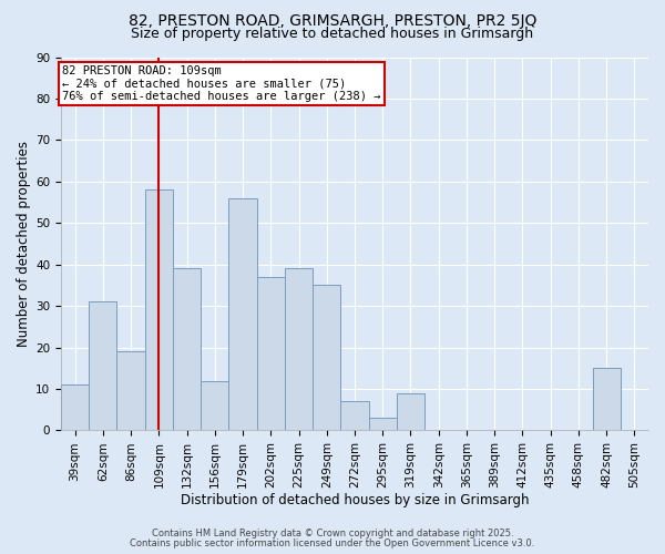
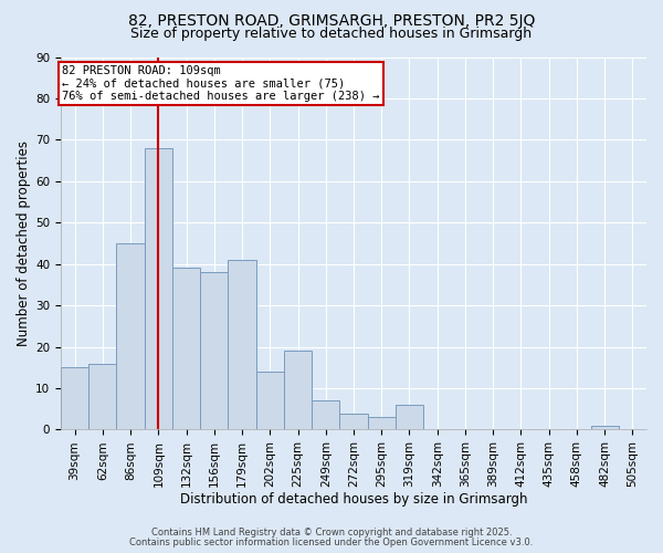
39sqm: 11 -> 15
62sqm: 31 -> 16
86sqm: 19 -> 45
109sqm: 58 -> 68
156sqm: 12 -> 38
179sqm: 56 -> 41
202sqm: 37 -> 14
225sqm: 39 -> 19
249sqm: 35 -> 7
272sqm: 7 -> 4
319sqm: 9 -> 6
482sqm: 15 -> 1
